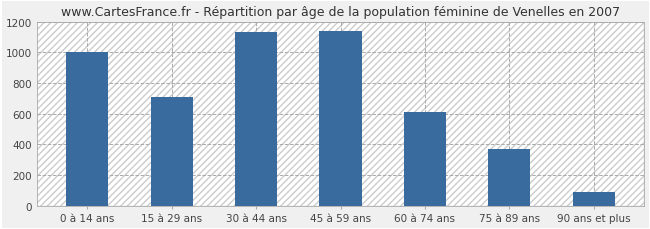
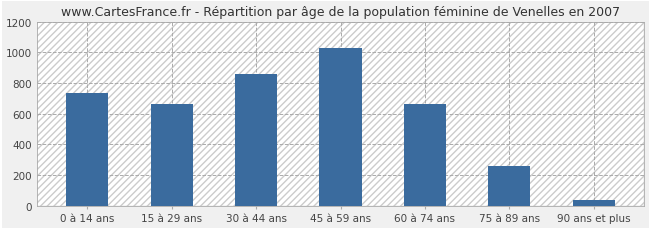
0 à 14 ans: 1000 -> 740
15 à 29 ans: 710 -> 660
30 à 44 ans: 1130 -> 860
45 à 59 ans: 1140 -> 1020
60 à 74 ans: 610 -> 660
75 à 89 ans: 370 -> 260
90 ans et plus: 90 -> 40
